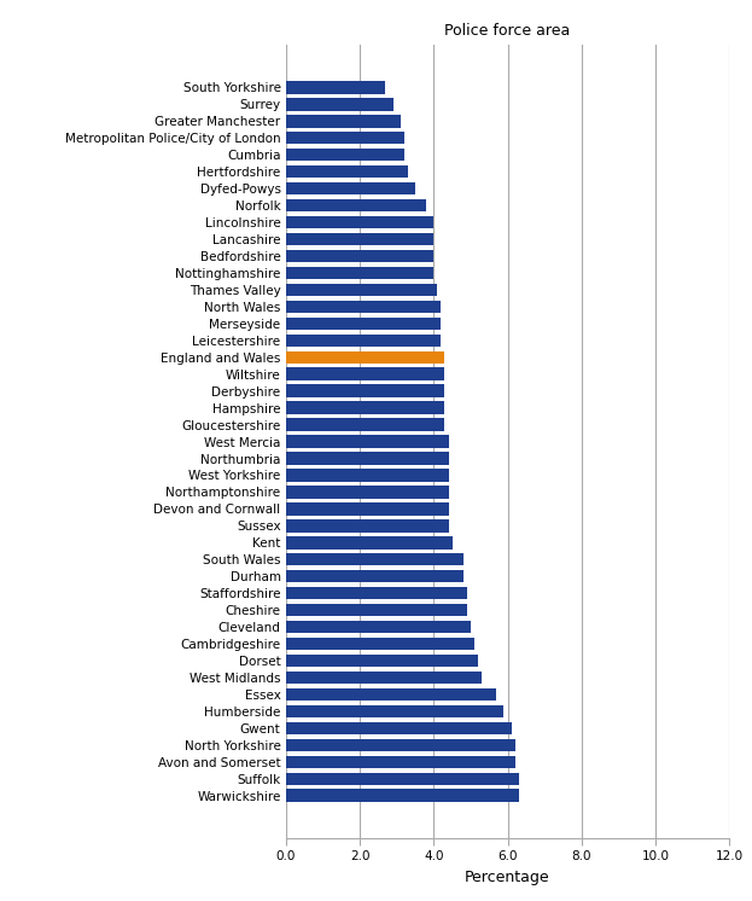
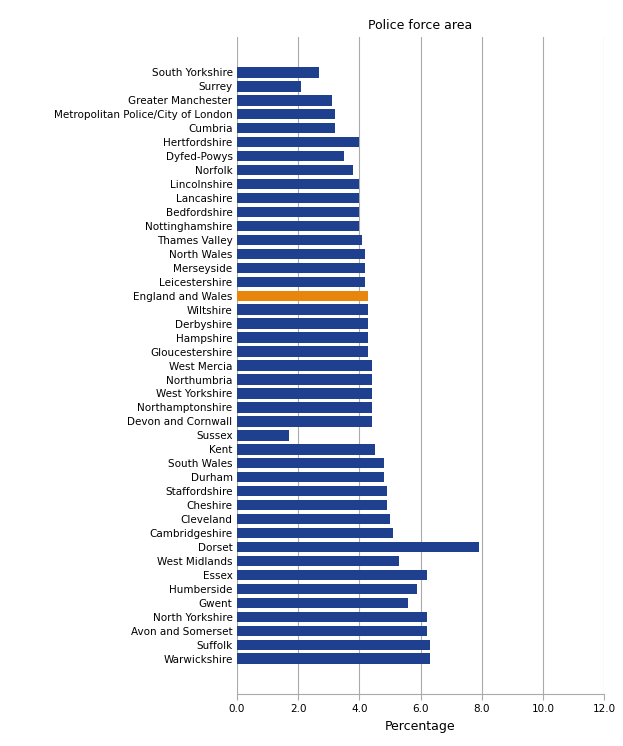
Surrey: 2.9 -> 2.1
Hertfordshire: 3.3 -> 4.0
Sussex: 4.4 -> 1.7
Dorset: 5.2 -> 7.9
Essex: 5.7 -> 6.2
Gwent: 6.1 -> 5.6
